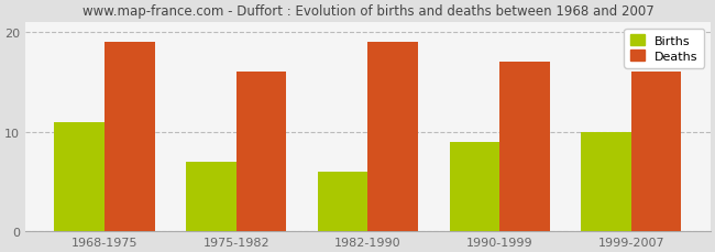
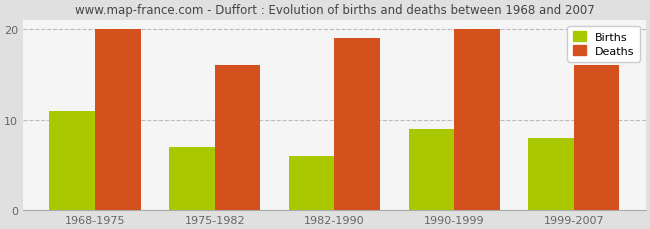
Deaths/1968-1975: 19 -> 20
Deaths/1990-1999: 17 -> 20
Births/1999-2007: 10 -> 8
